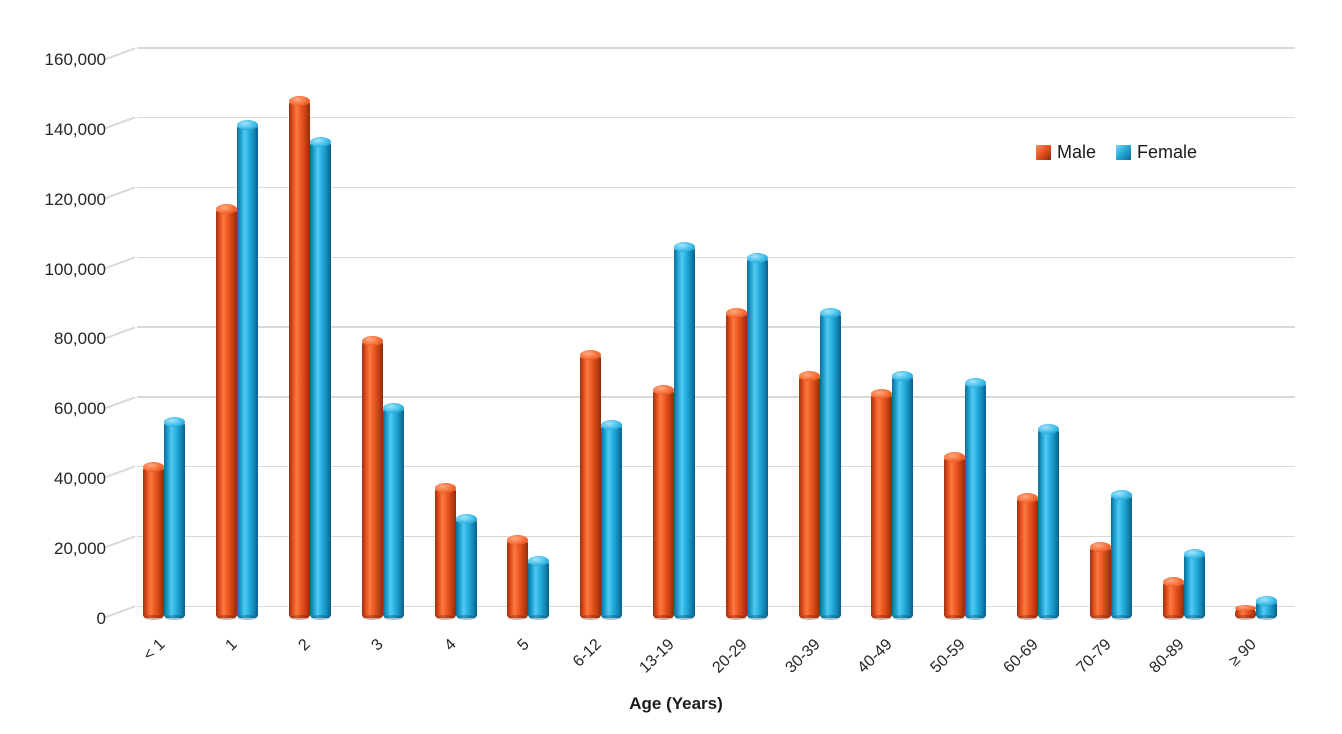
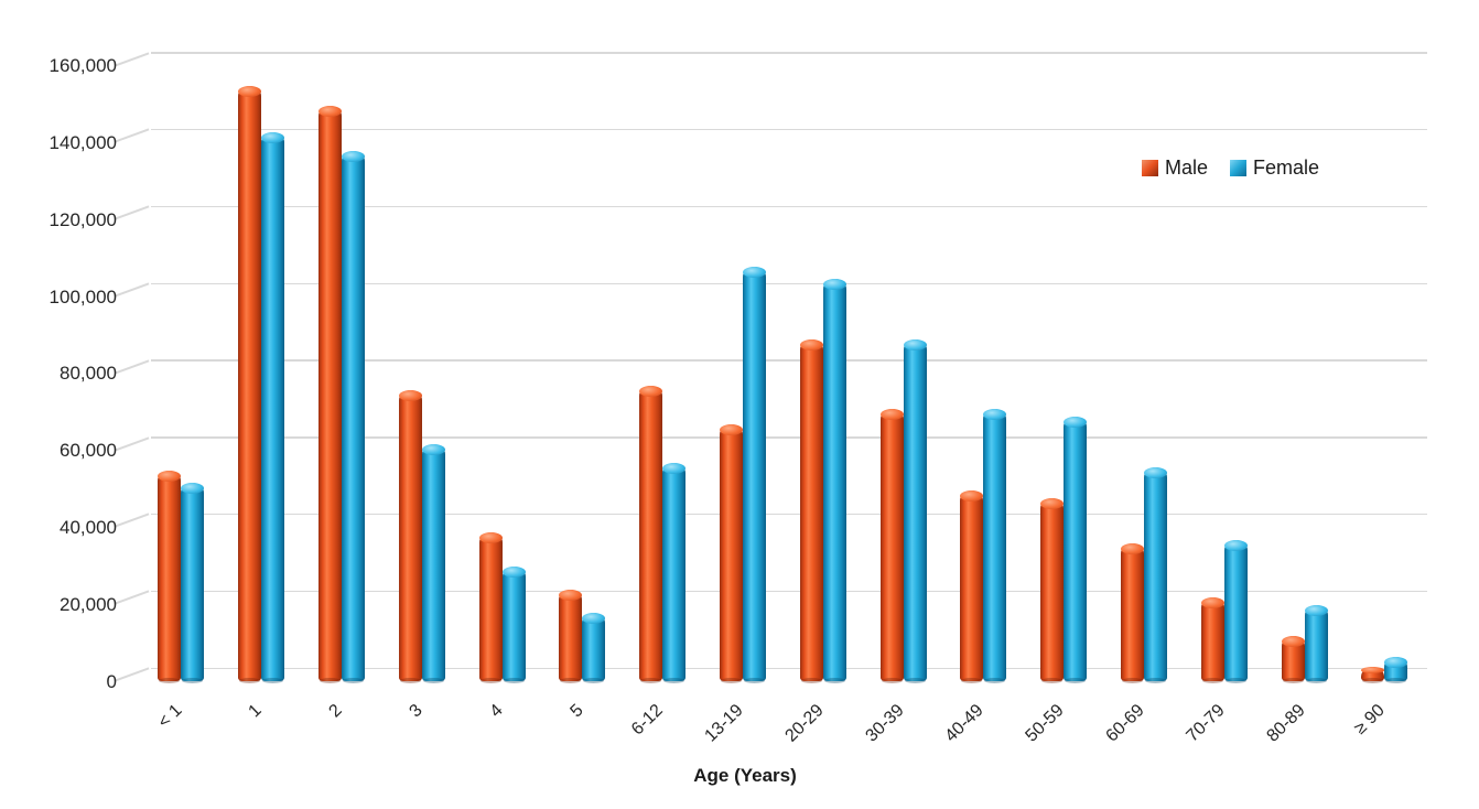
Male/< 1: 43000 -> 53000
Female/< 1: 56000 -> 50000
Male/1: 117000 -> 153000
Male/3: 79000 -> 74000
Male/40-49: 64000 -> 48000
